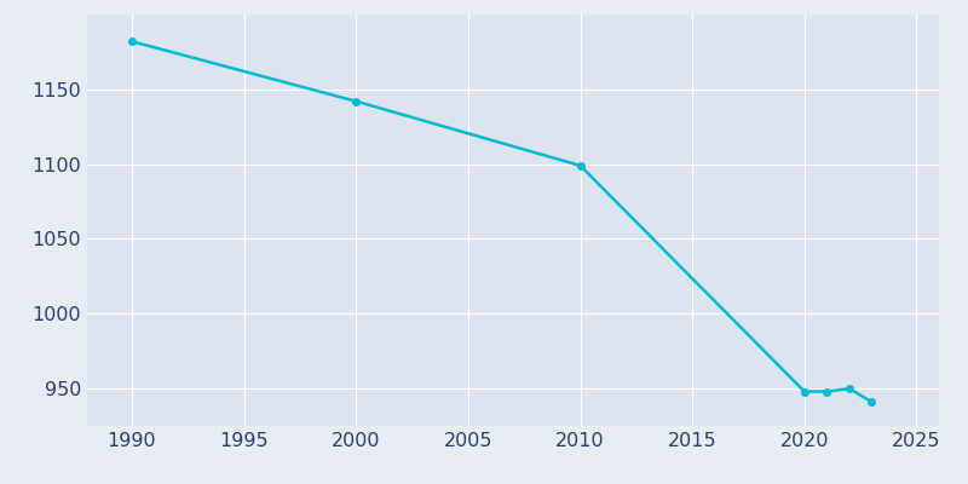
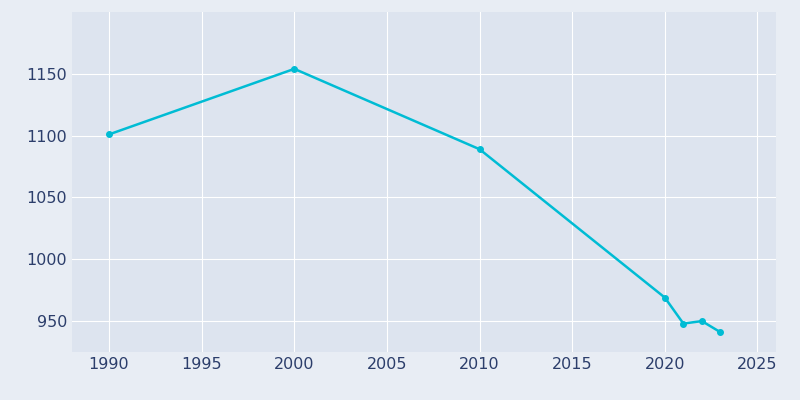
1990: 1182 -> 1101
2000: 1142 -> 1154
2010: 1099 -> 1089
2020: 948 -> 969
